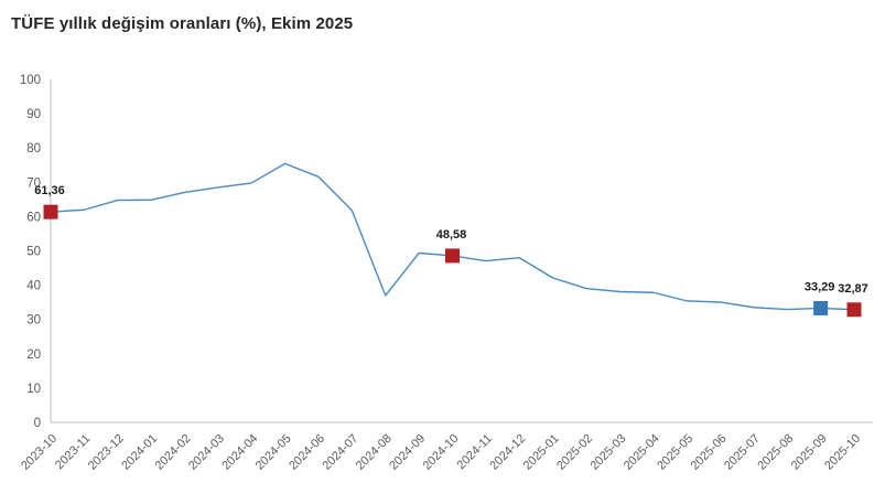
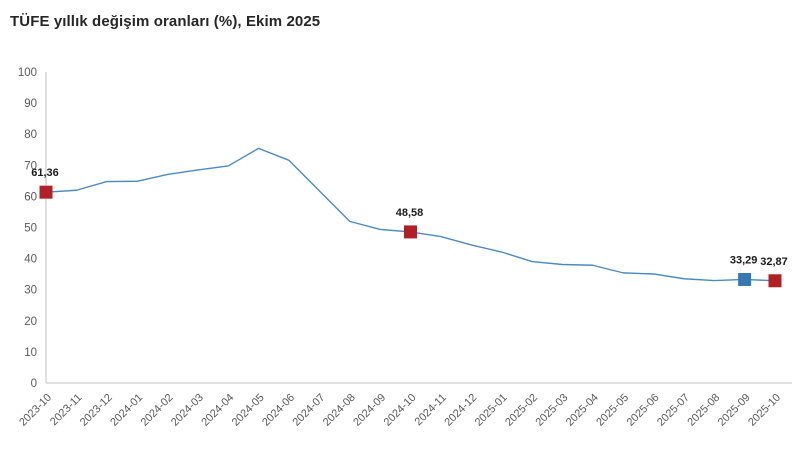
2024-08: 37 -> 52
2024-12: 48 -> 44
